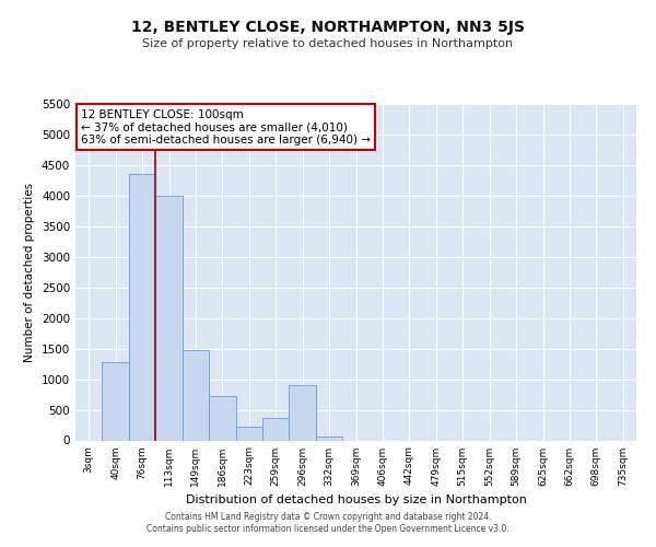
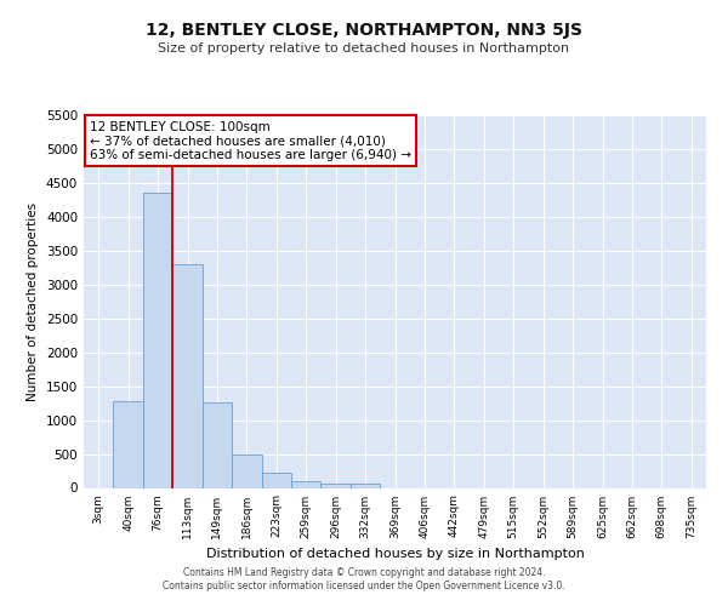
113sqm: 4000 -> 3300
149sqm: 1480 -> 1260
186sqm: 720 -> 490
259sqm: 360 -> 100
296sqm: 900 -> 60
